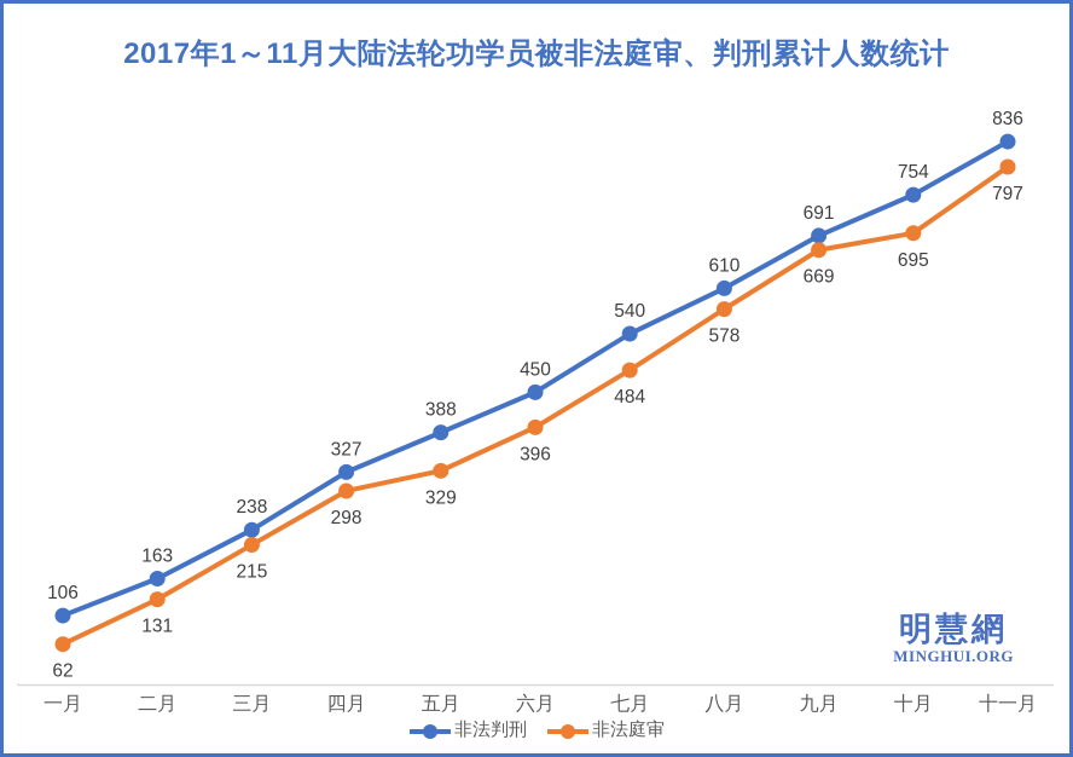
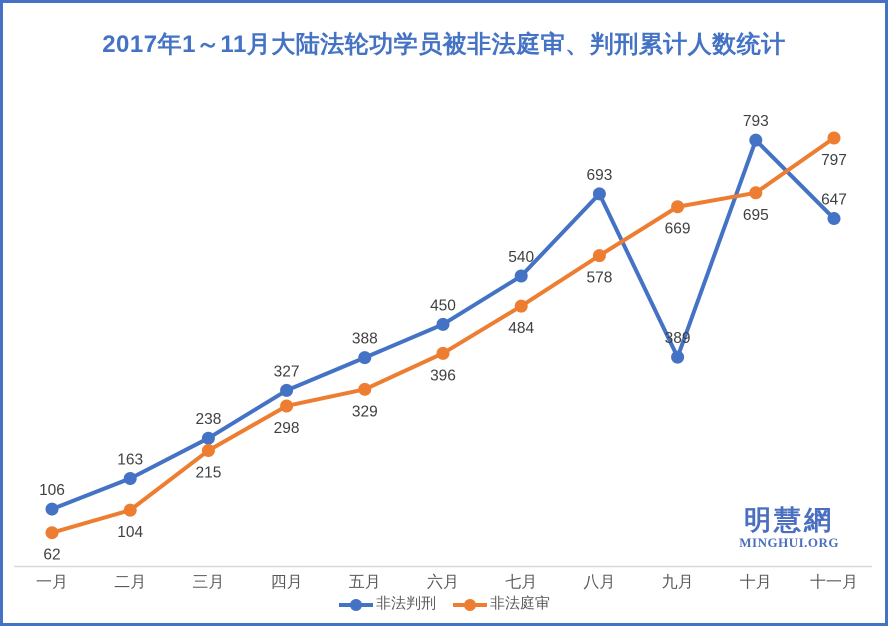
非法庭审/二月: 131 -> 104
非法判刑/八月: 610 -> 693
非法判刑/九月: 691 -> 389
非法判刑/十月: 754 -> 793
非法判刑/十一月: 836 -> 647
